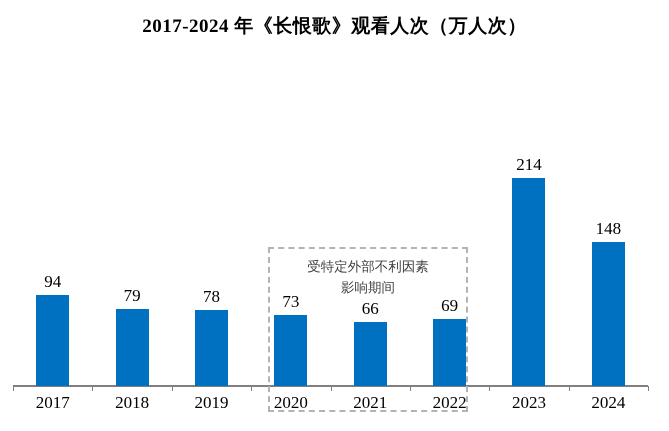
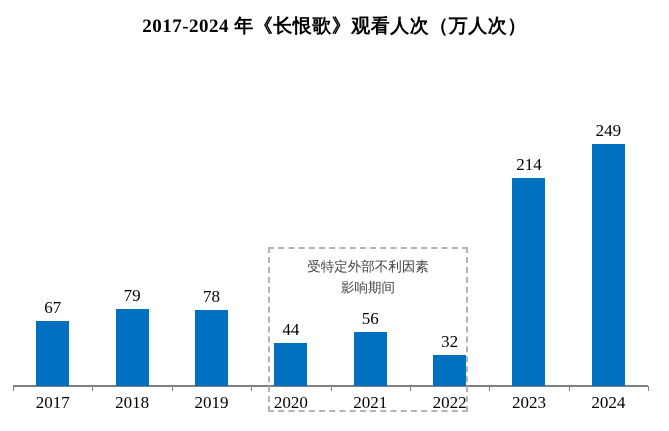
2017: 94 -> 67
2020: 73 -> 44
2021: 66 -> 56
2022: 69 -> 32
2024: 148 -> 249
